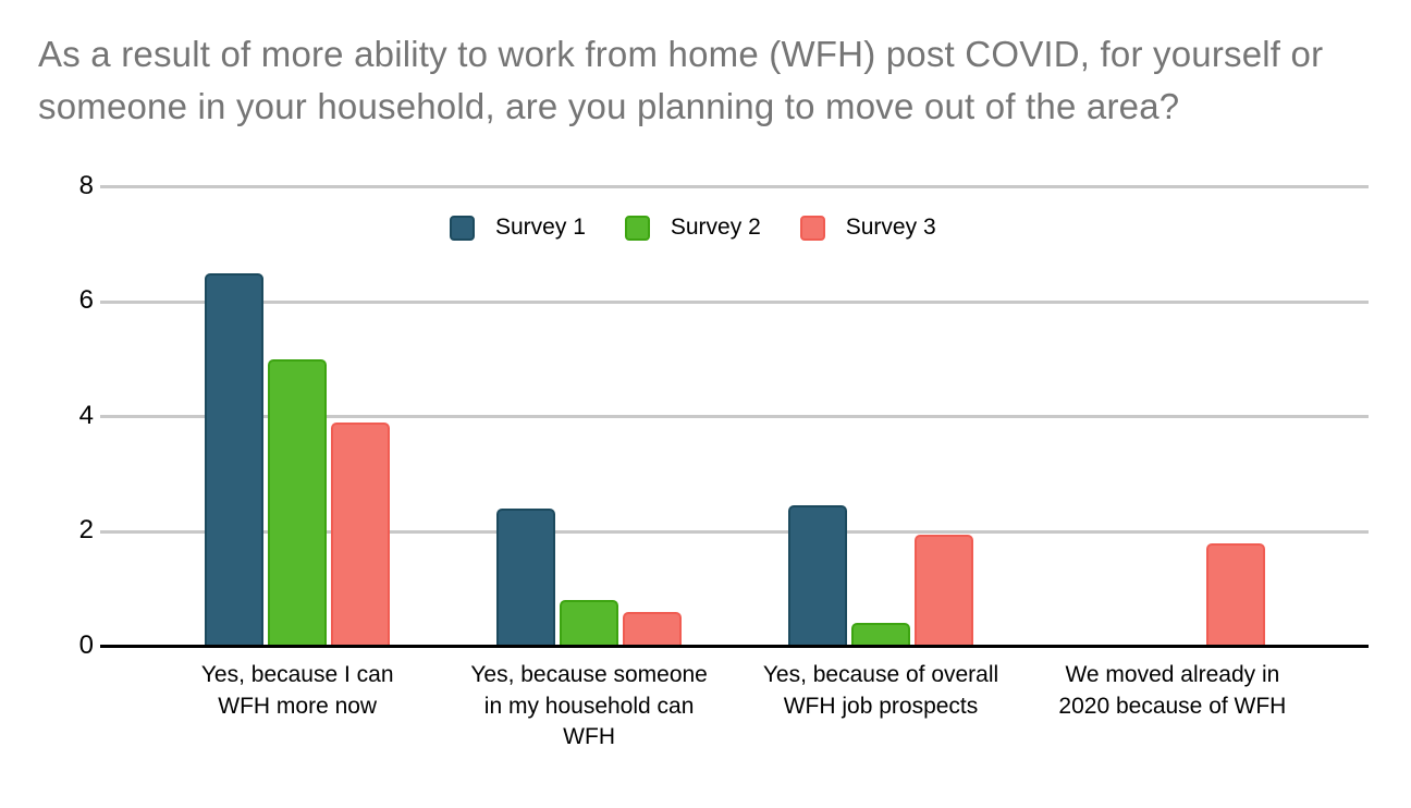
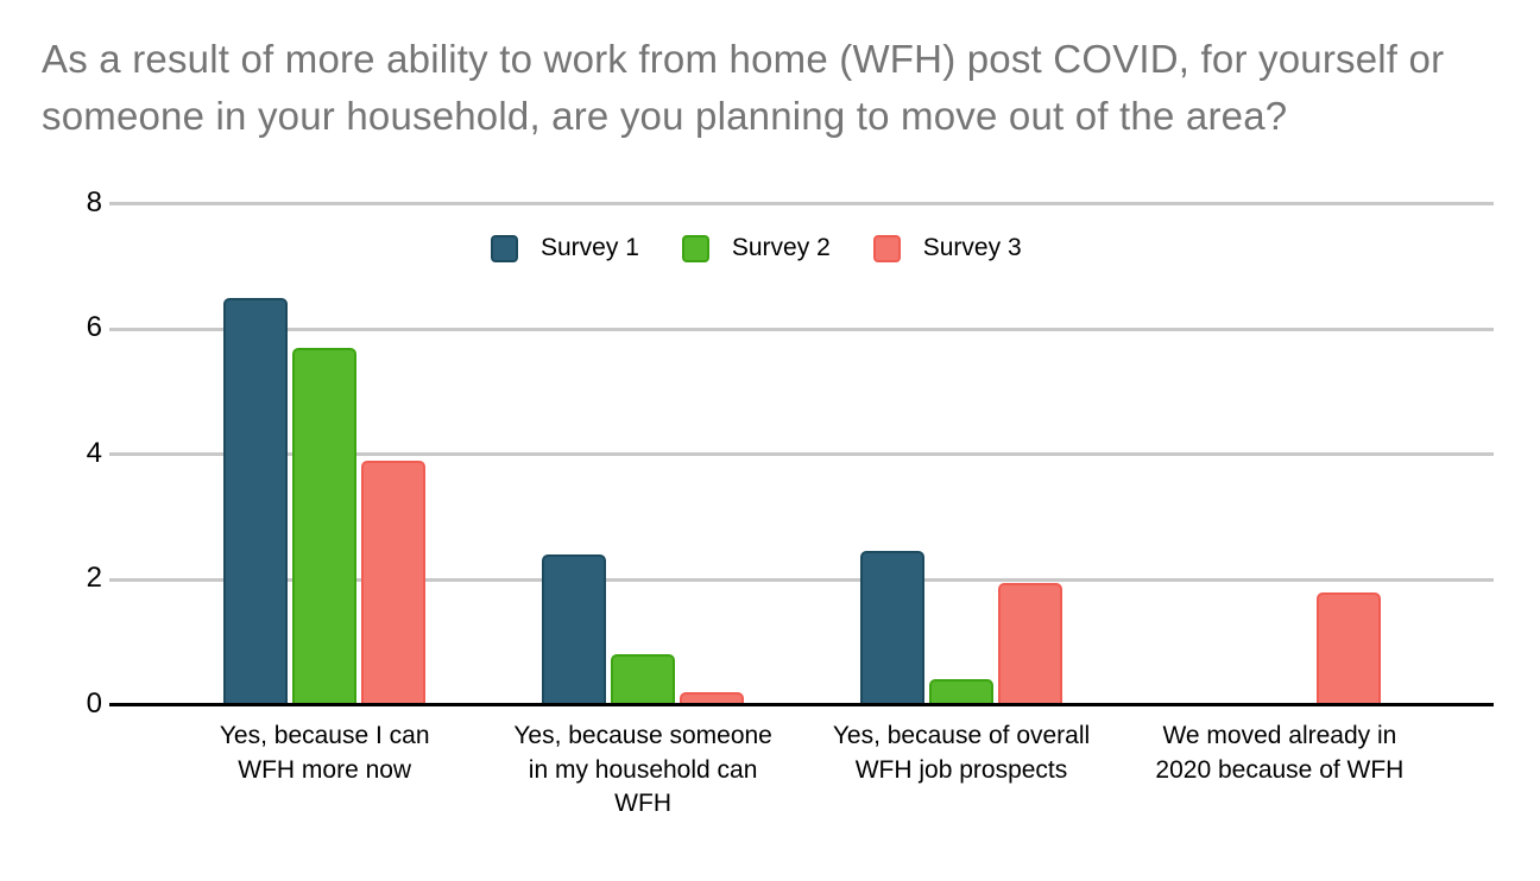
Survey 2/Yes, because I can WFH more now: 5.0 -> 5.7
Survey 3/Yes, because someone in my household can WFH: 0.6 -> 0.2
